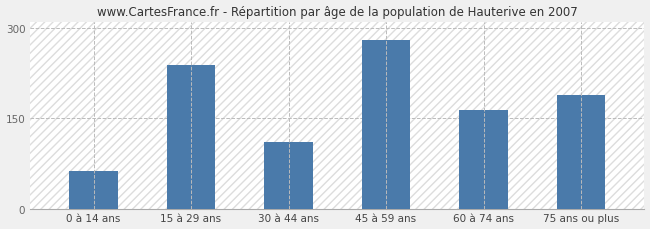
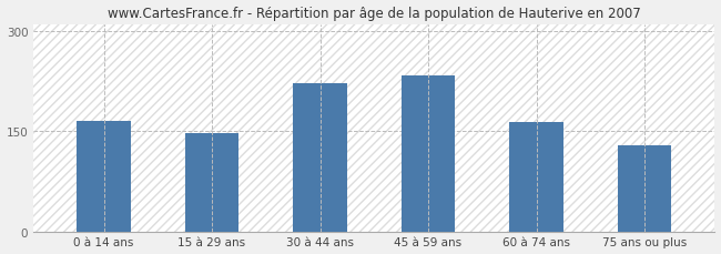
0 à 14 ans: 62 -> 165
15 à 29 ans: 238 -> 146
30 à 44 ans: 110 -> 222
45 à 59 ans: 280 -> 233
75 ans ou plus: 188 -> 128
